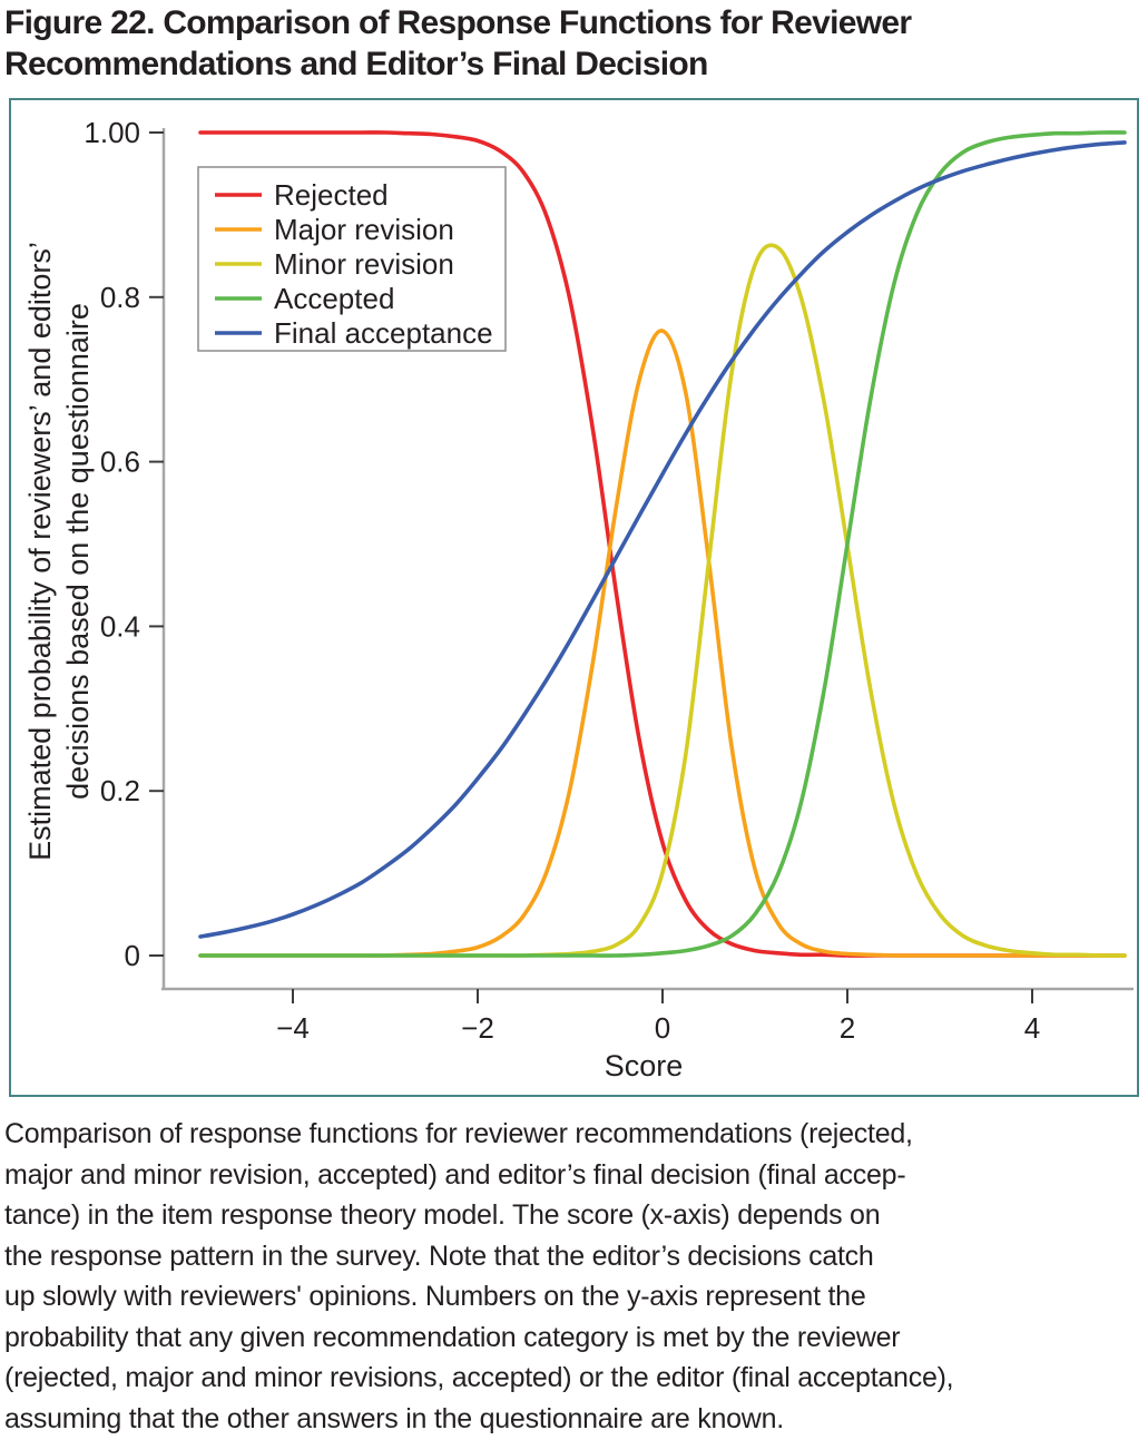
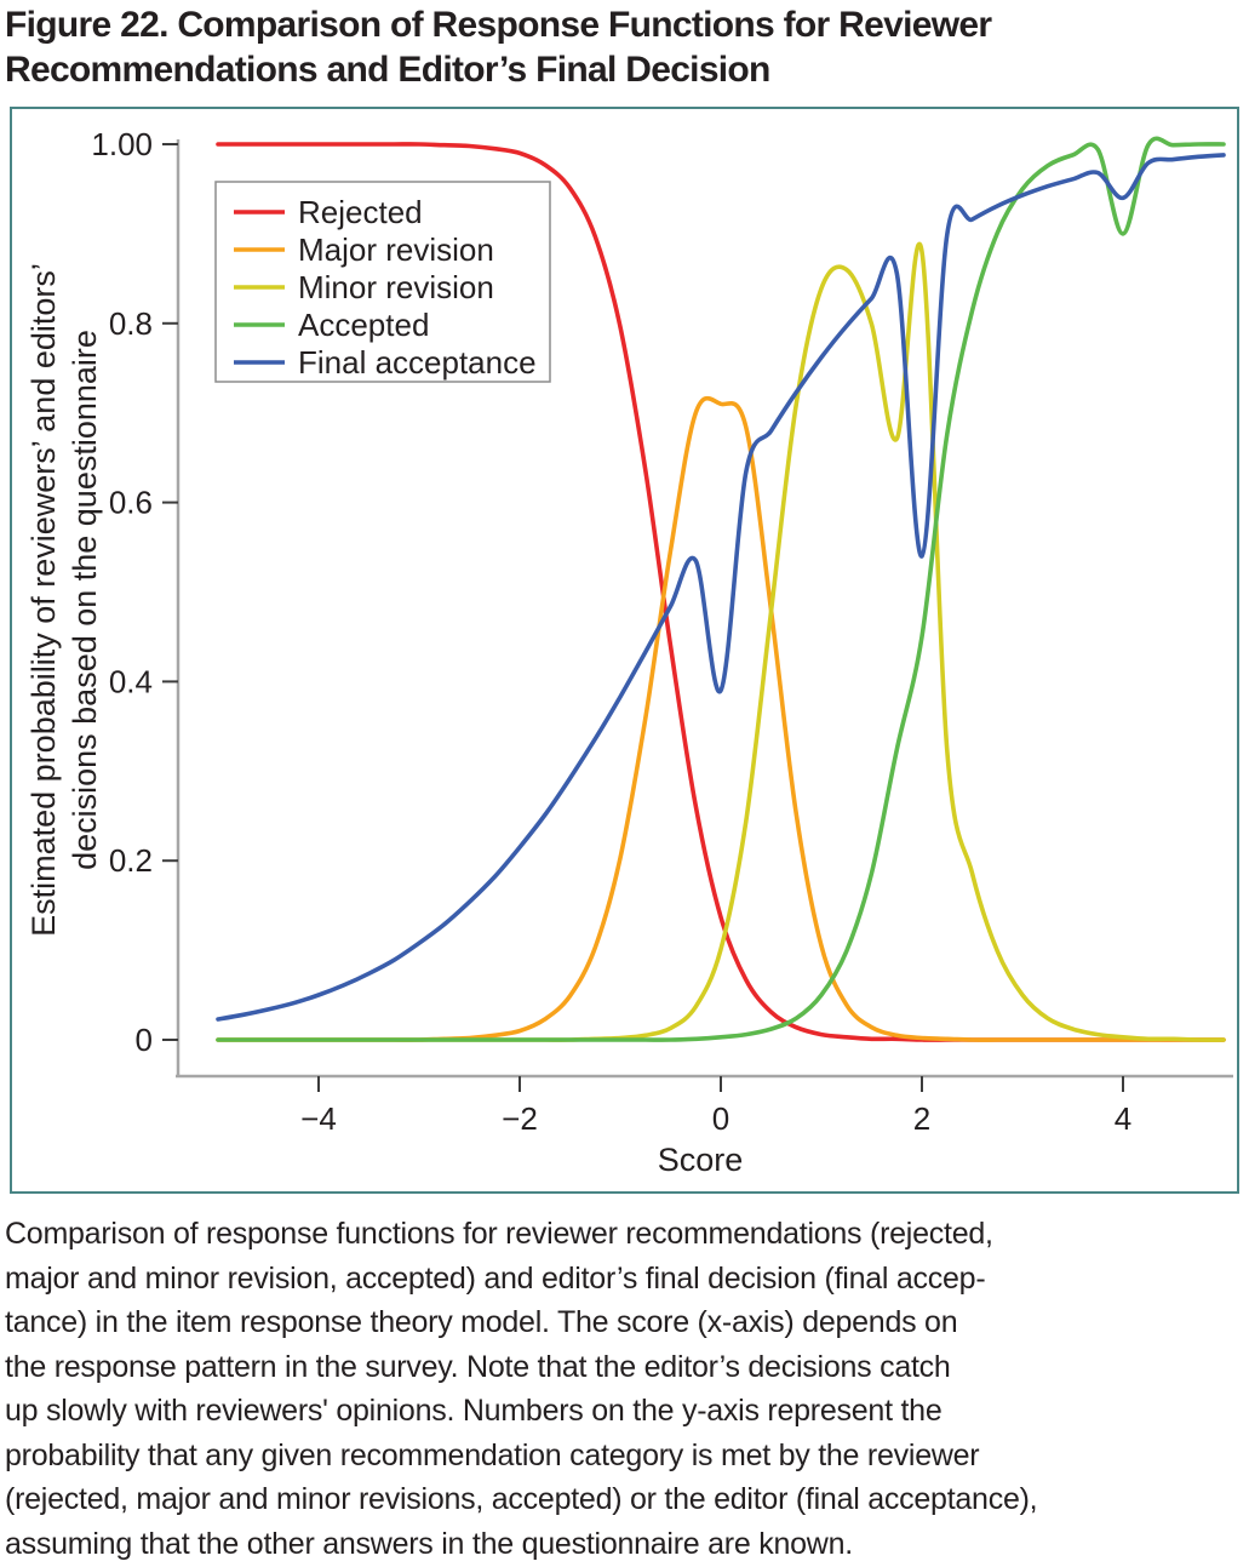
Major revision/0: 0.76 -> 0.71
Final acceptance/0: 0.58 -> 0.39
Minor revision/2: 0.50 -> 0.88
Accepted/2: 0.50 -> 0.45
Final acceptance/2: 0.88 -> 0.54
Accepted/4: 1.00 -> 0.90
Final acceptance/4: 0.97 -> 0.94
